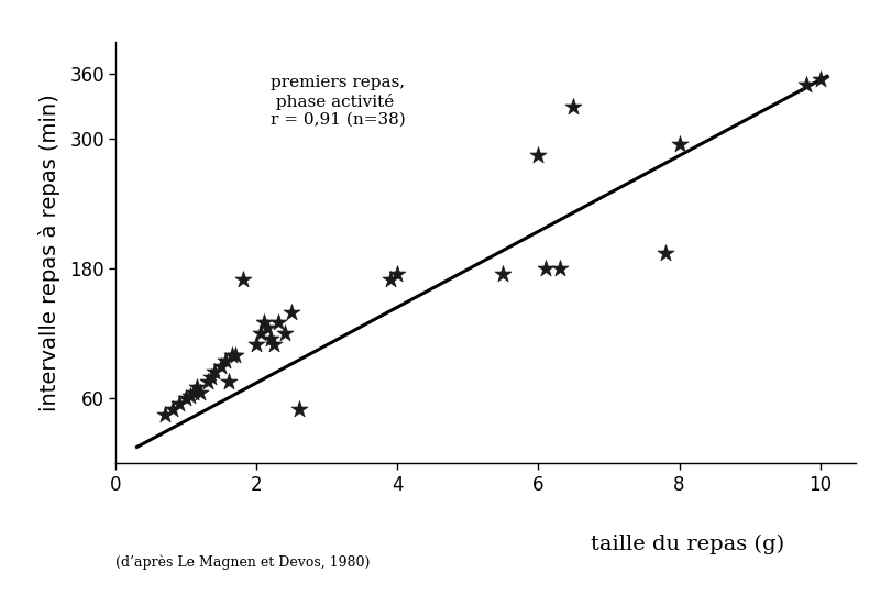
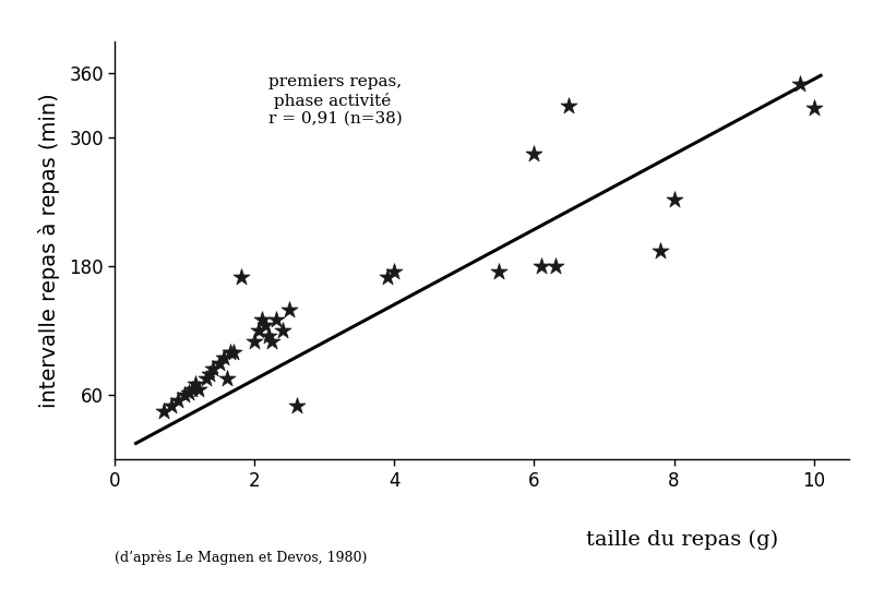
8: 295 -> 242
10: 355 -> 328
